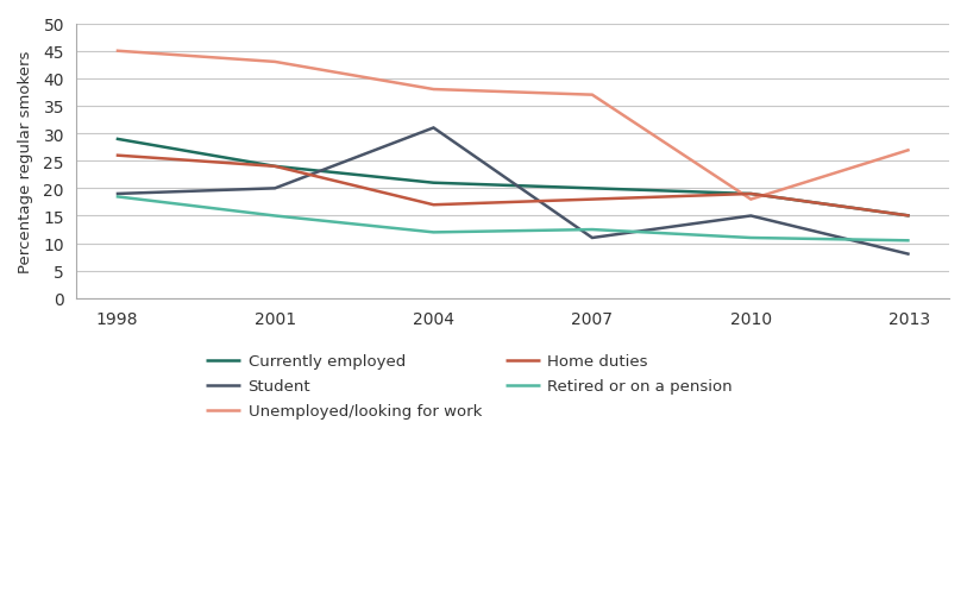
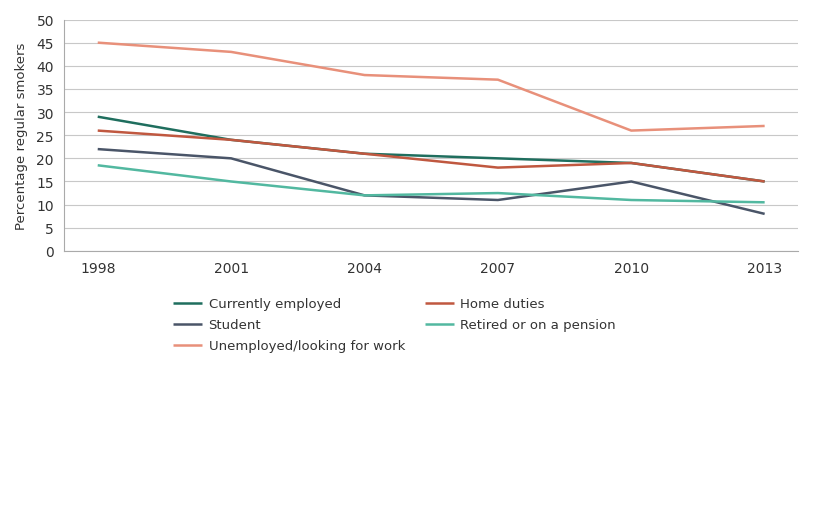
Student/1998: 19 -> 22
Student/2004: 31 -> 12
Home duties/2004: 17 -> 21
Unemployed/looking for work/2010: 18 -> 26
